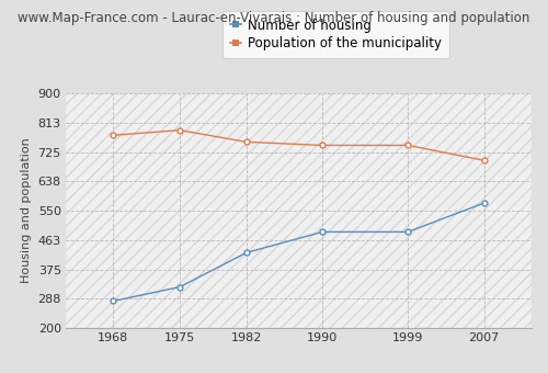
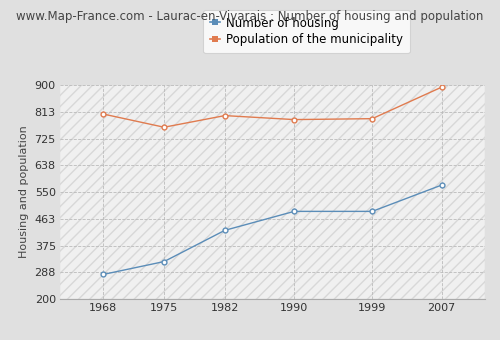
Population of the municipality/1968: 775 -> 805
Population of the municipality/1975: 790 -> 762
Population of the municipality/1982: 755 -> 800
Population of the municipality/1990: 745 -> 787
Population of the municipality/1999: 745 -> 790
Population of the municipality/2007: 700 -> 893
